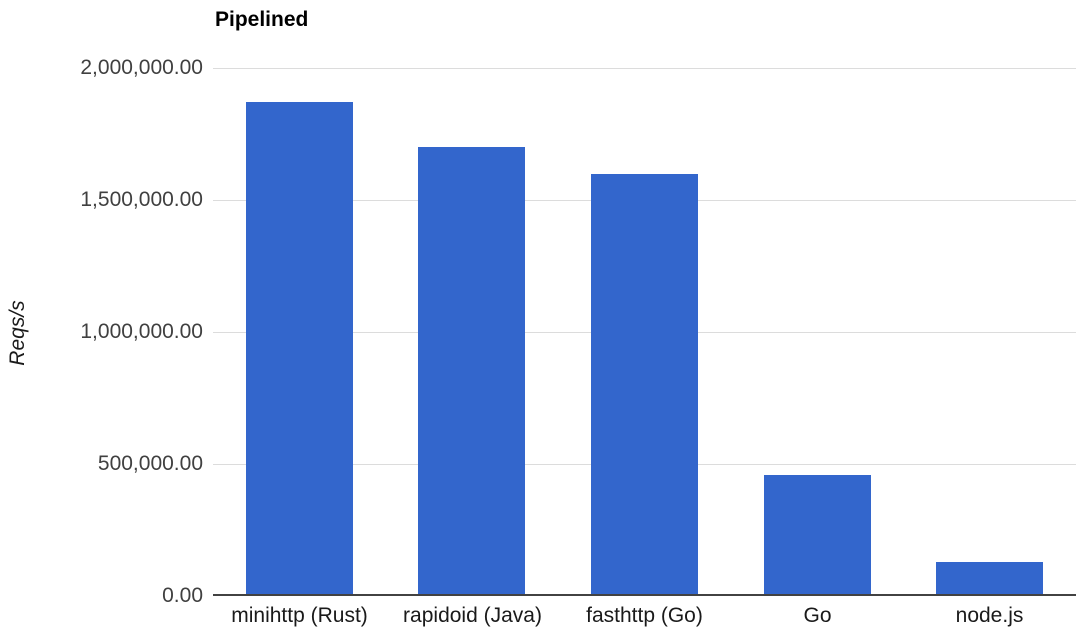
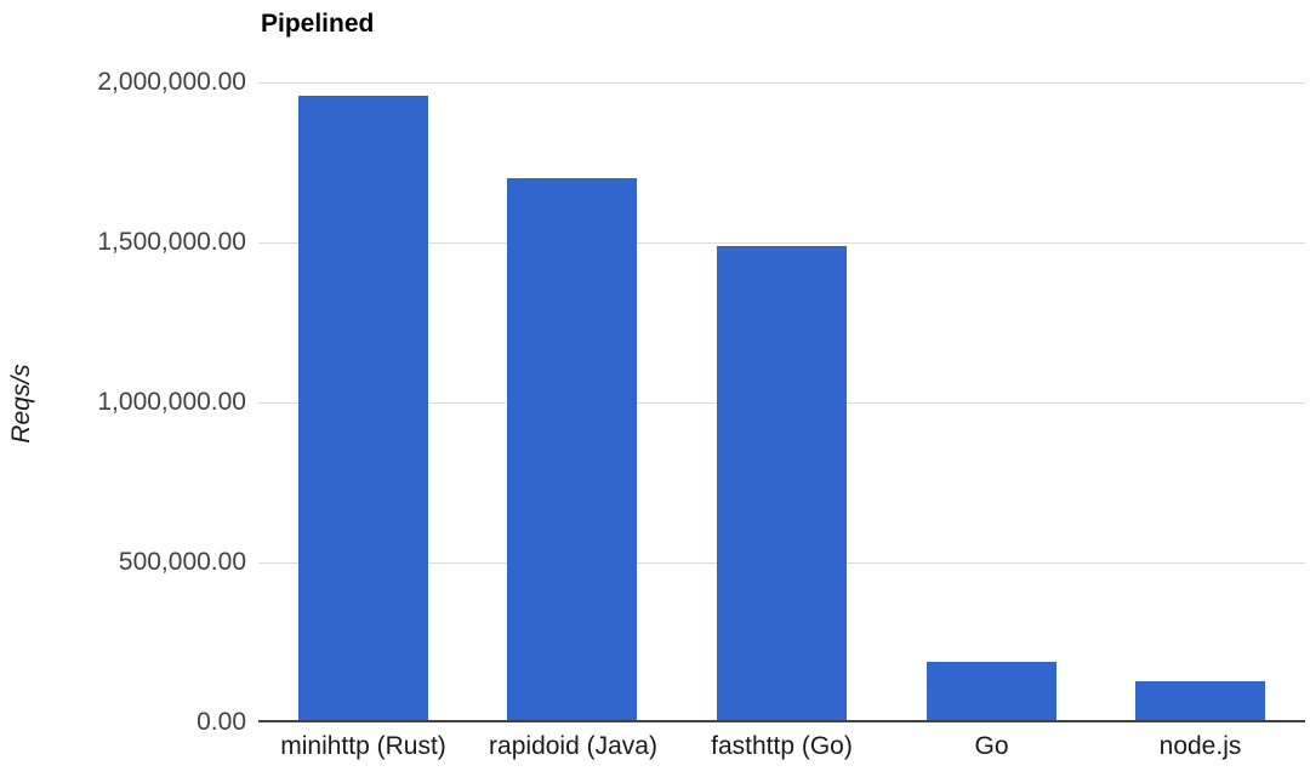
minihttp (Rust): 1870000 -> 1960000
fasthttp (Go): 1600000 -> 1490000
Go: 460000 -> 190000
